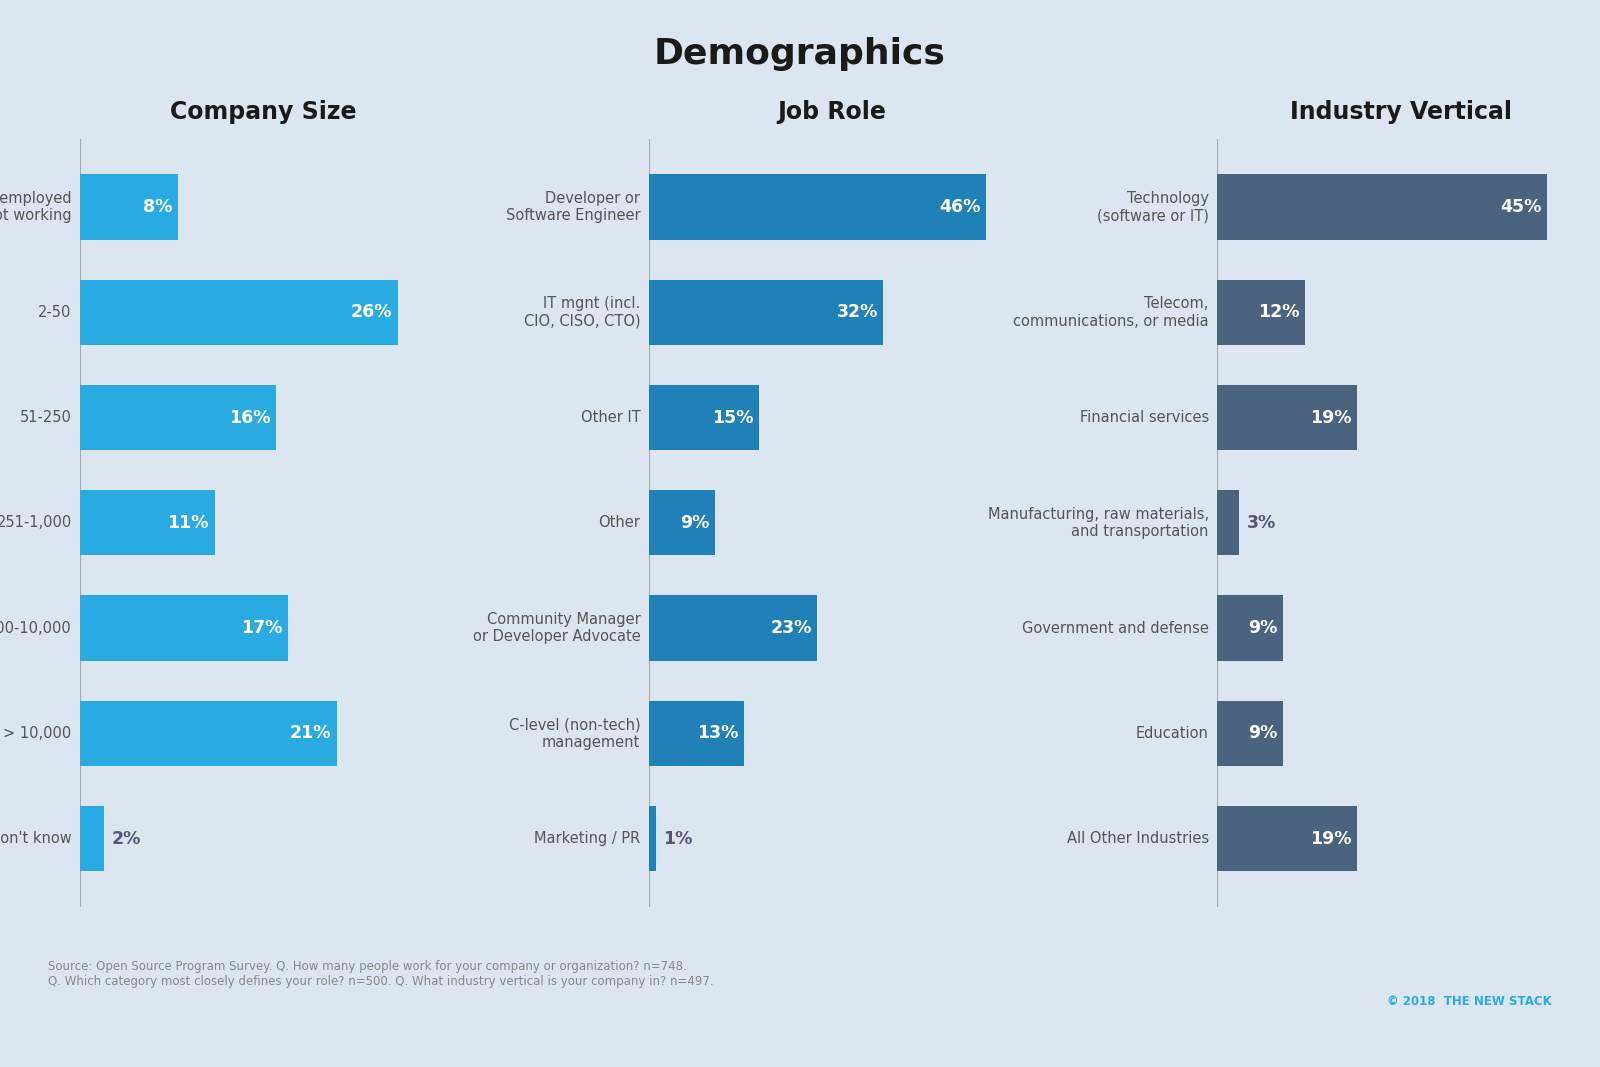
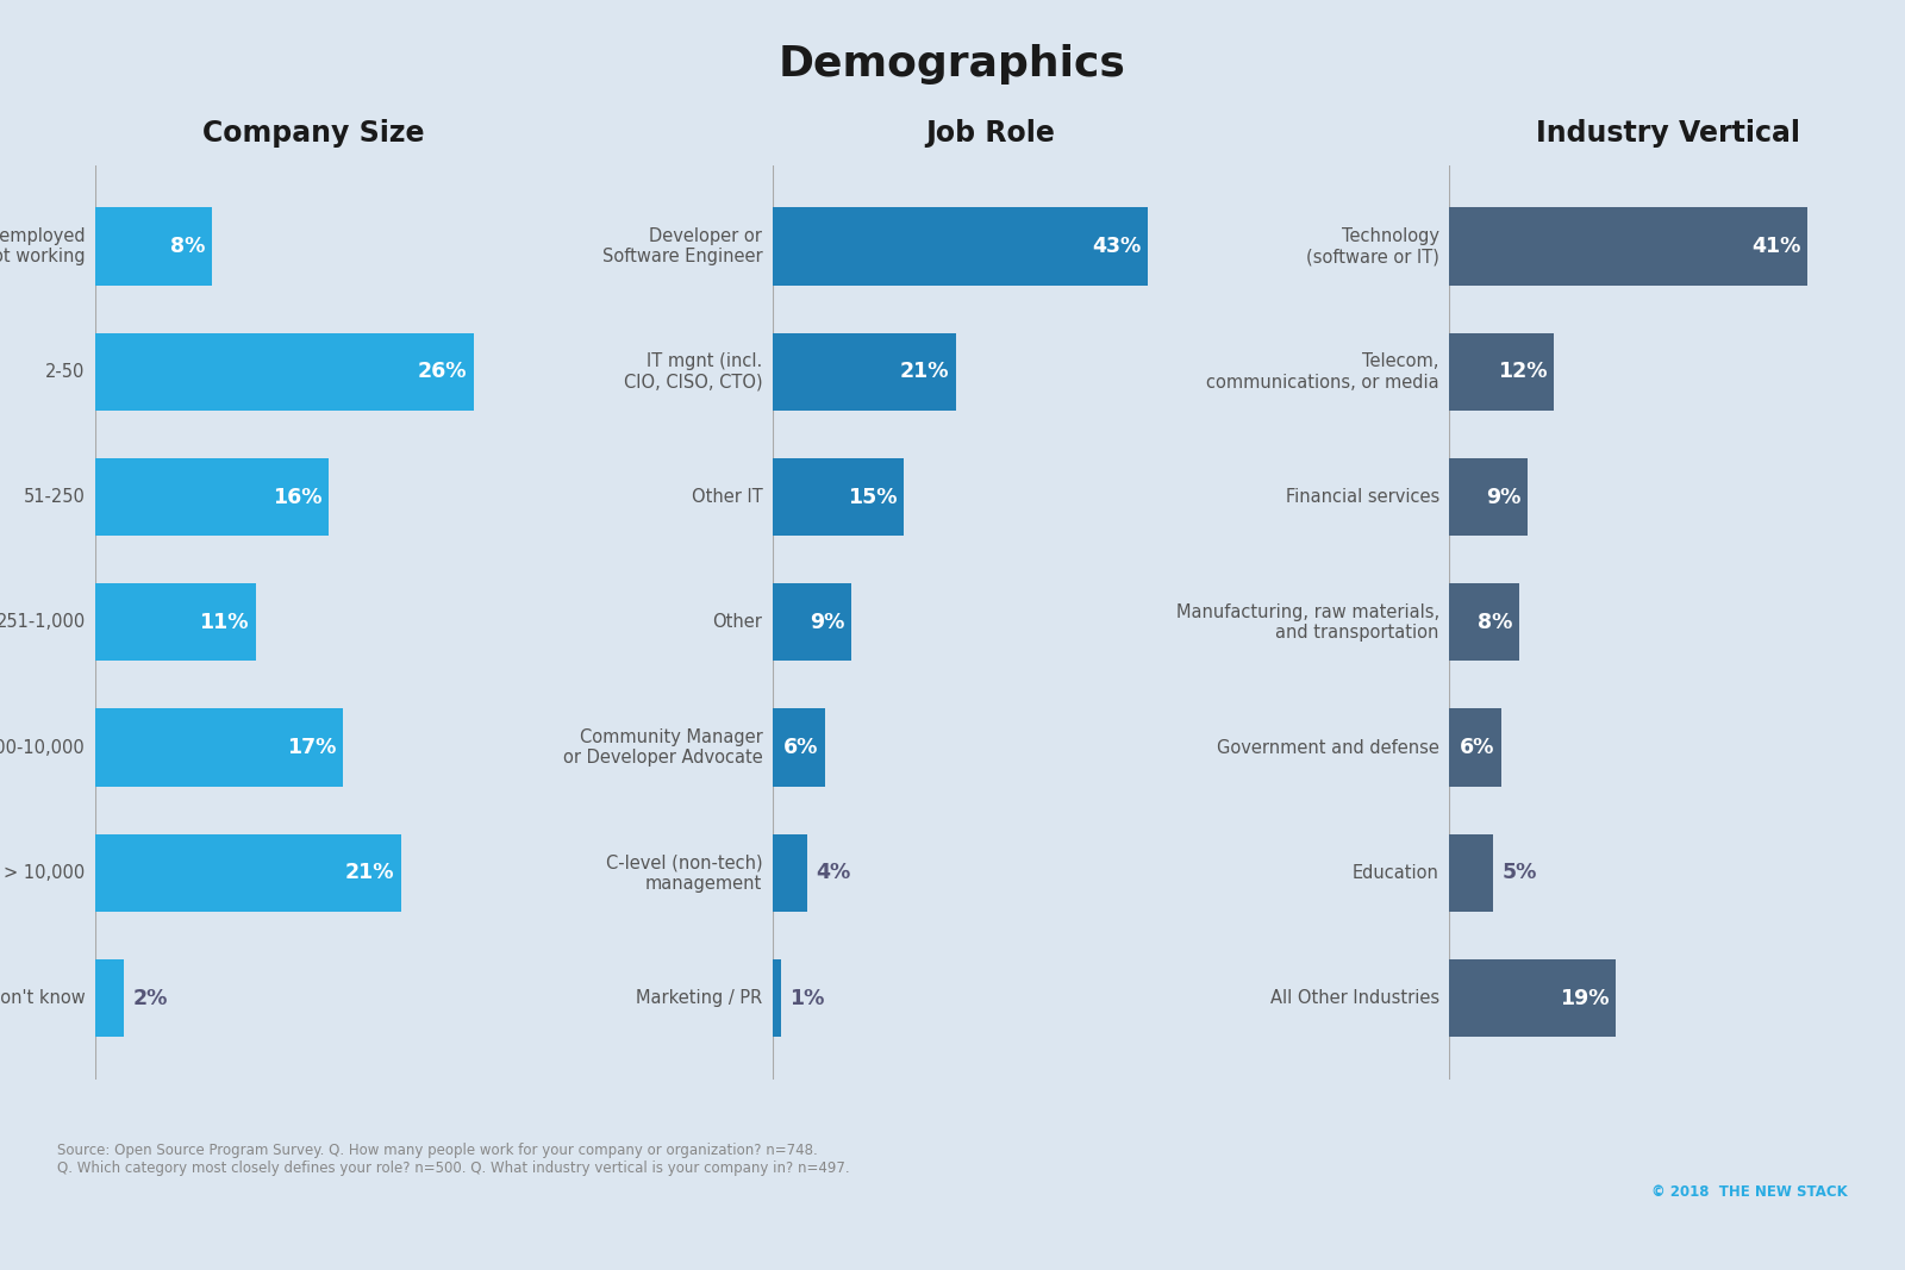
Job Role/Developer or Software Engineer: 46% -> 43%
Job Role/IT mgnt (incl. CIO, CISO, CTO): 32% -> 21%
Job Role/Community Manager or Developer Advocate: 23% -> 6%
Job Role/C-level (non-tech) management: 13% -> 4%
Industry Vertical/Technology (software or IT): 45% -> 41%
Industry Vertical/Financial services: 19% -> 9%
Industry Vertical/Manufacturing, raw materials, and transportation: 3% -> 8%
Industry Vertical/Government and defense: 9% -> 6%
Industry Vertical/Education: 9% -> 5%
